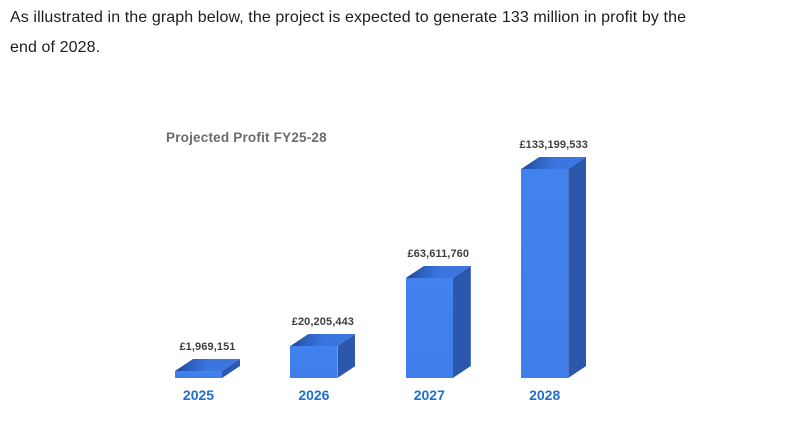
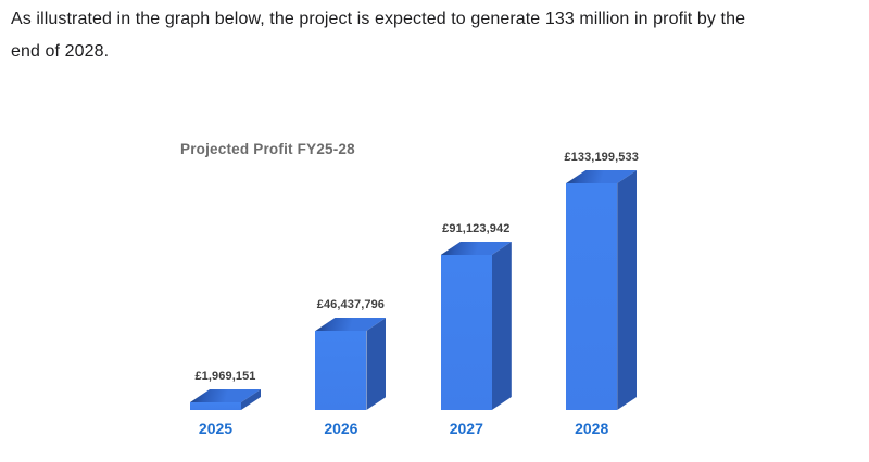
2026: £20,205,443 -> £46,437,796
2027: £63,611,760 -> £91,123,942
